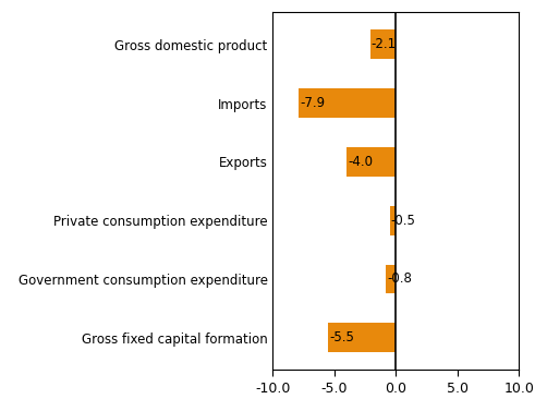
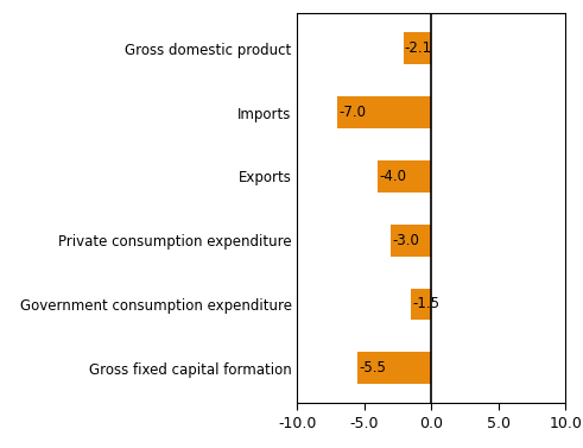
Imports: -7.9 -> -7.0
Private consumption expenditure: -0.5 -> -3.0
Government consumption expenditure: -0.8 -> -1.5
